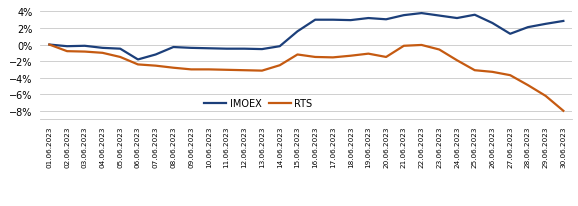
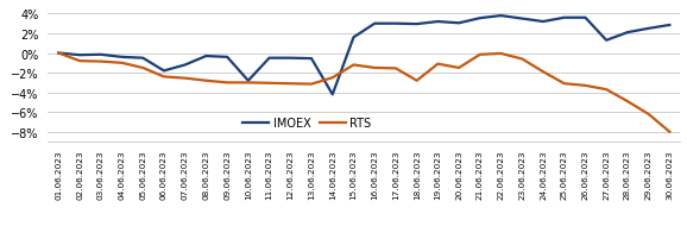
IMOEX/10.06.2023: -0.5% -> -2.8%
IMOEX/14.06.2023: -0.2% -> -4.2%
RTS/18.06.2023: -1.4% -> -2.8%
IMOEX/26.06.2023: 2.6% -> 3.6%
